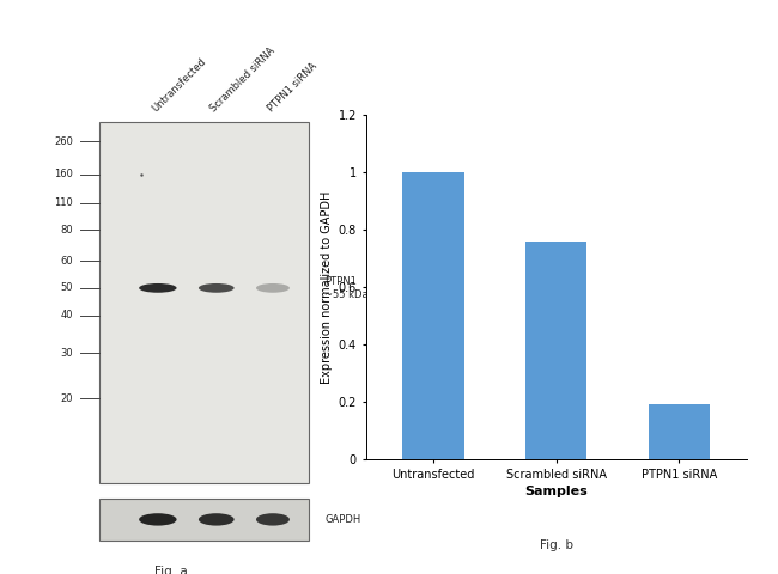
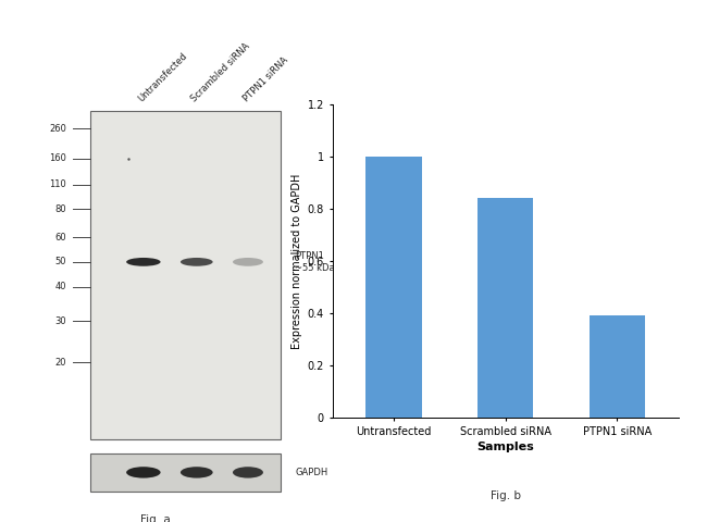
Scrambled siRNA: 0.76 -> 0.84
PTPN1 siRNA: 0.19 -> 0.39
